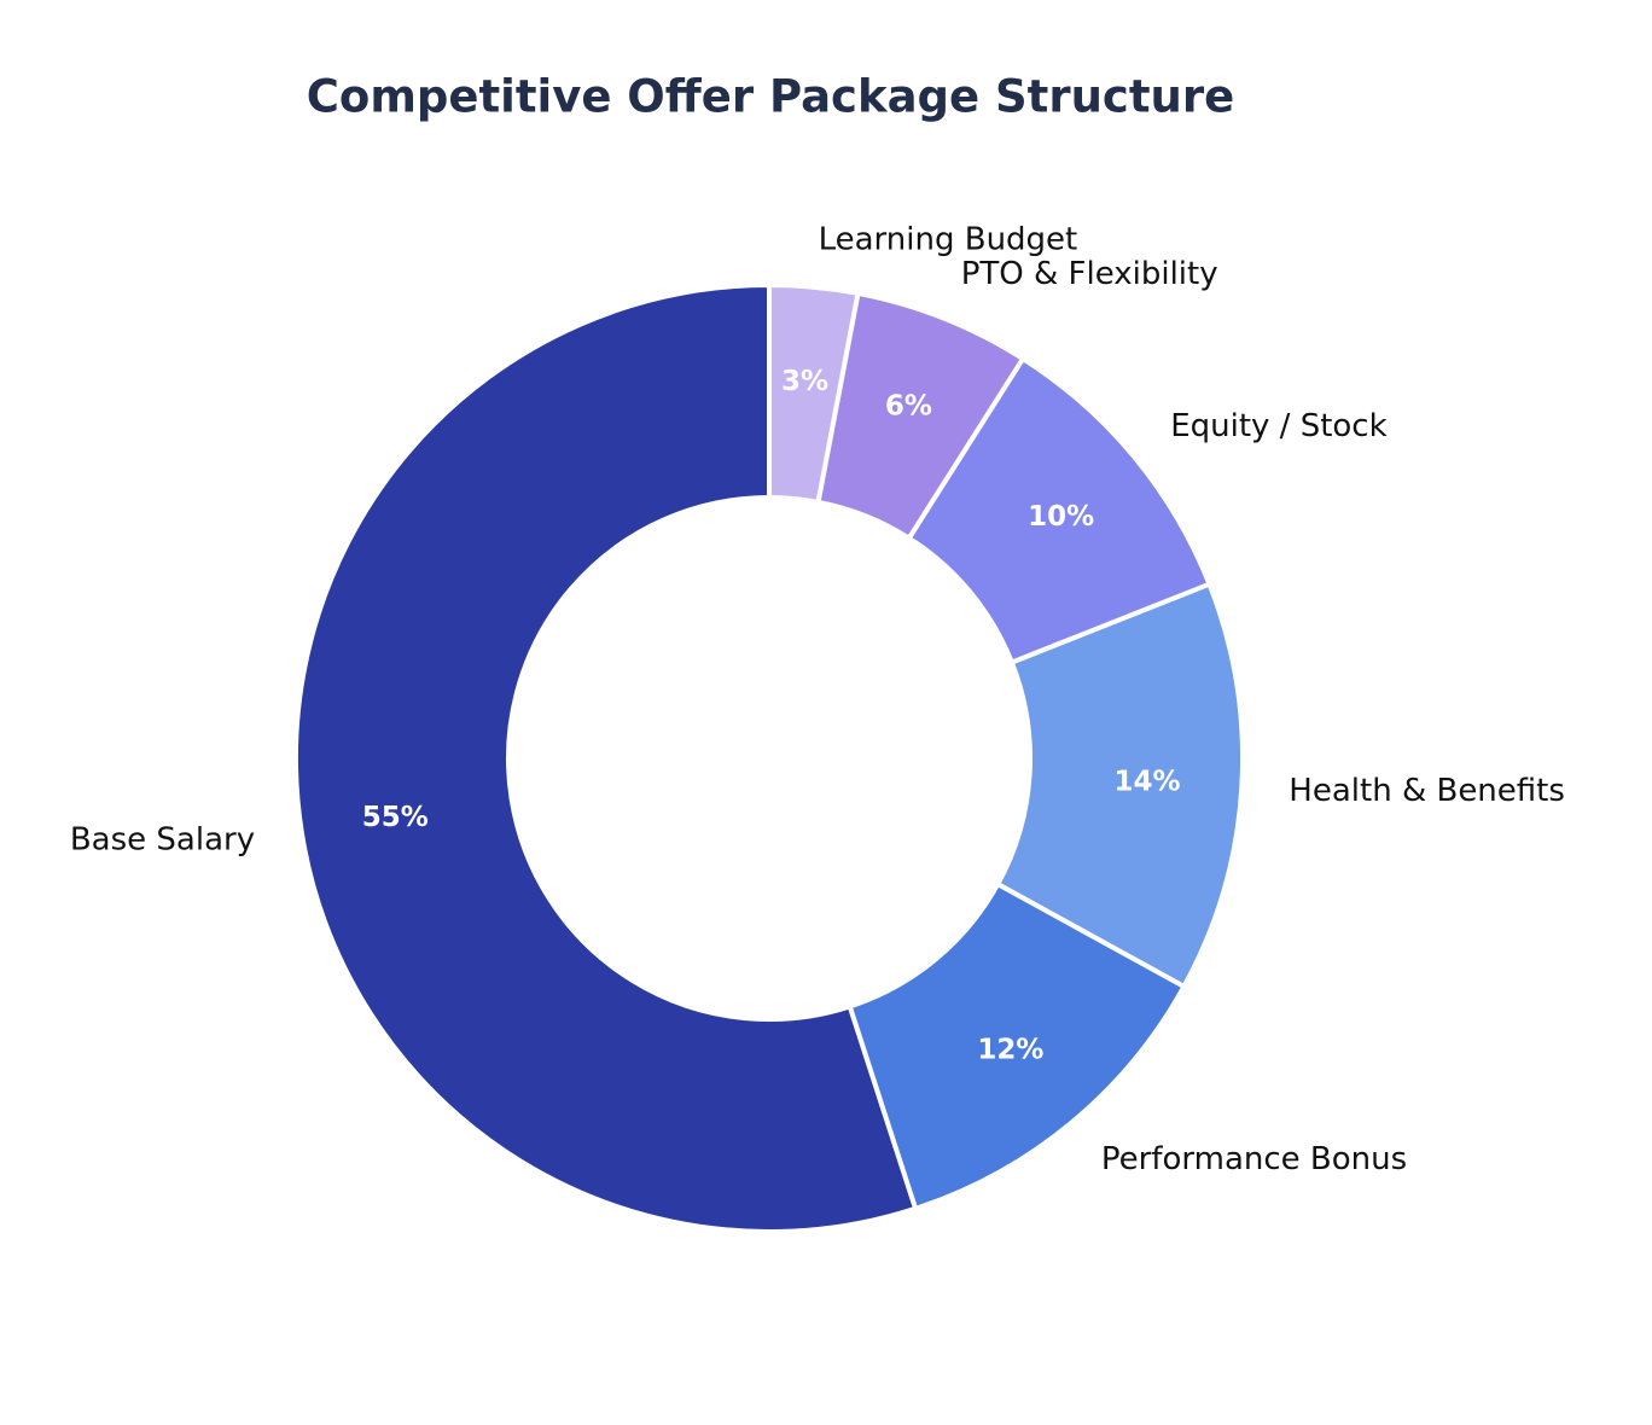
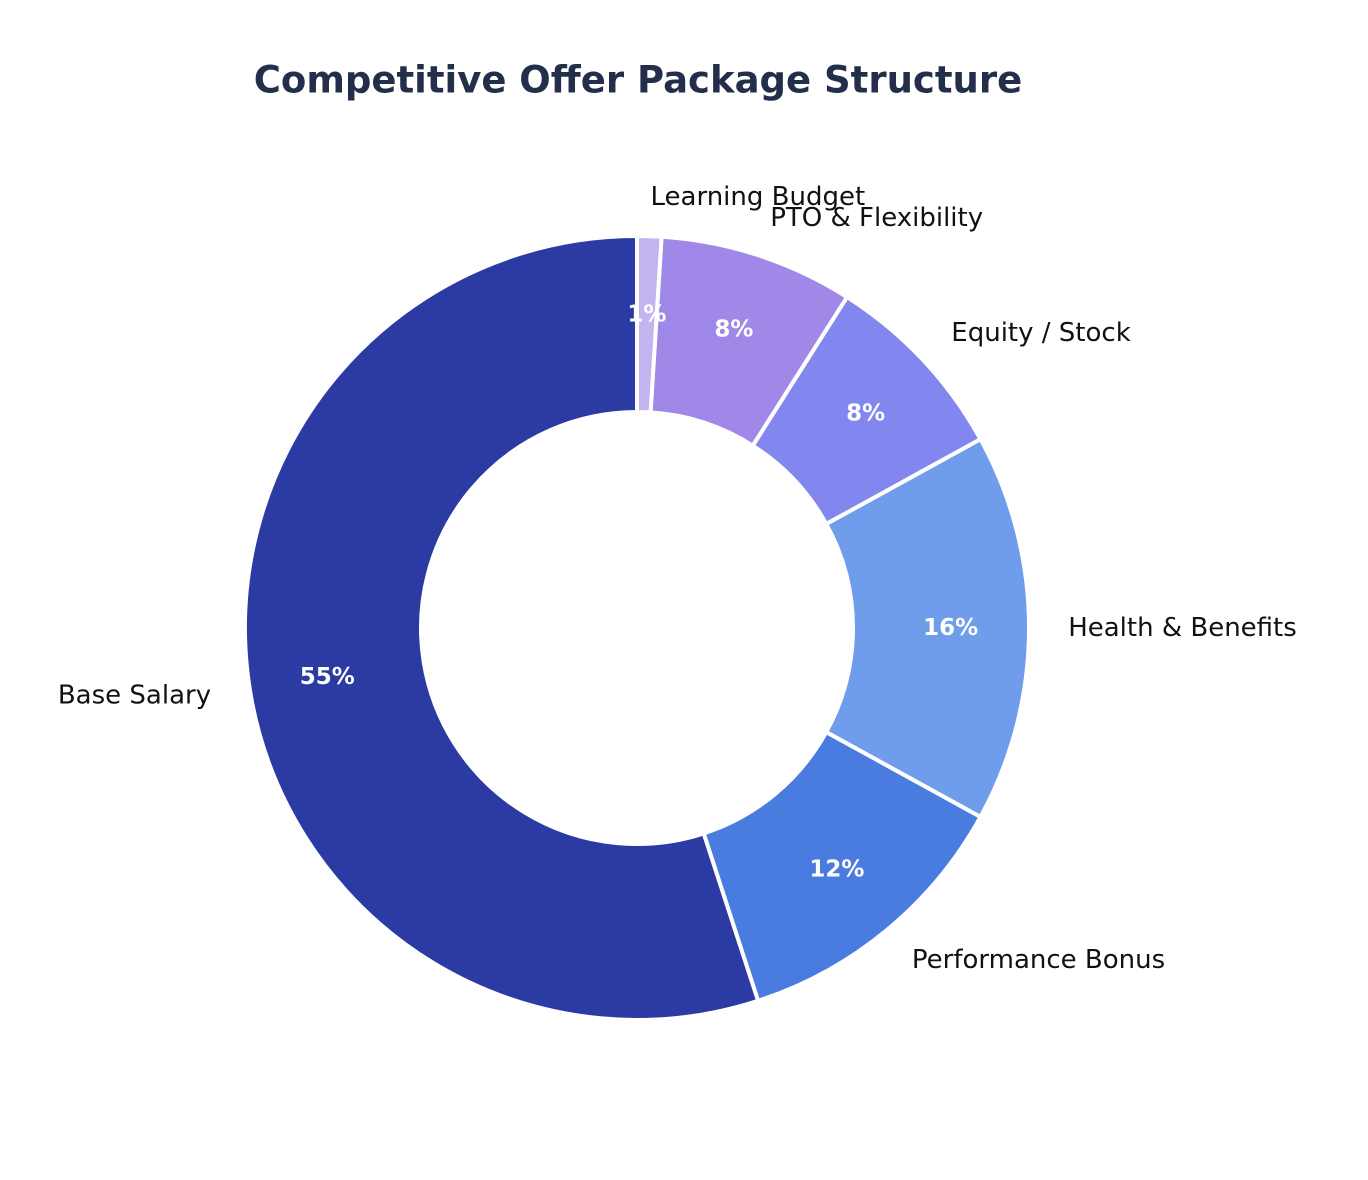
Health & Benefits: 14% -> 16%
Equity / Stock: 10% -> 8%
PTO & Flexibility: 6% -> 8%
Learning Budget: 3% -> 1%
